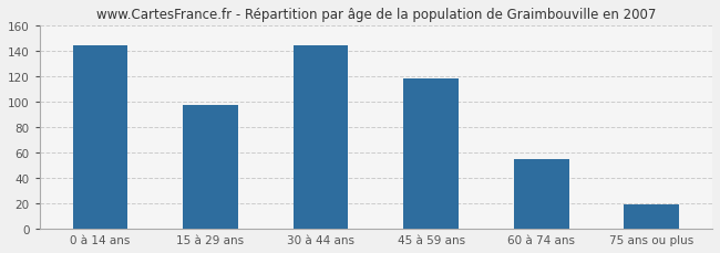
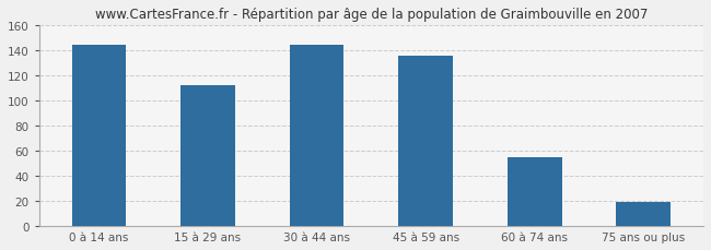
15 à 29 ans: 97 -> 112
45 à 59 ans: 118 -> 136
